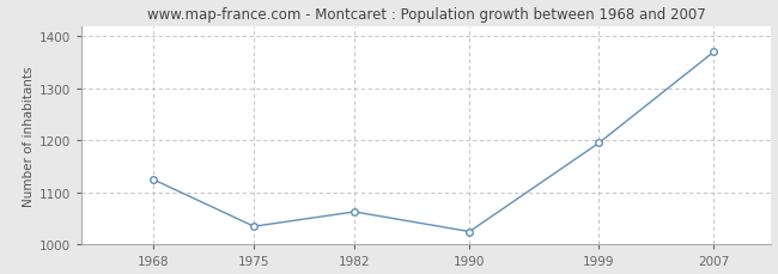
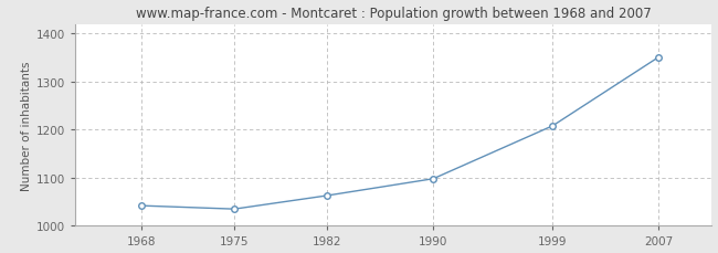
1968: 1125 -> 1042
1990: 1025 -> 1098
1999: 1195 -> 1208
2007: 1370 -> 1351
